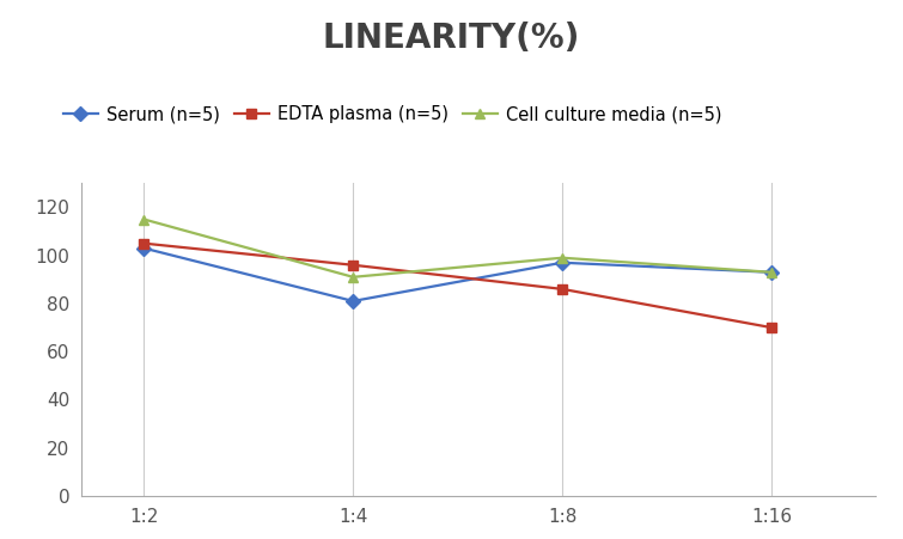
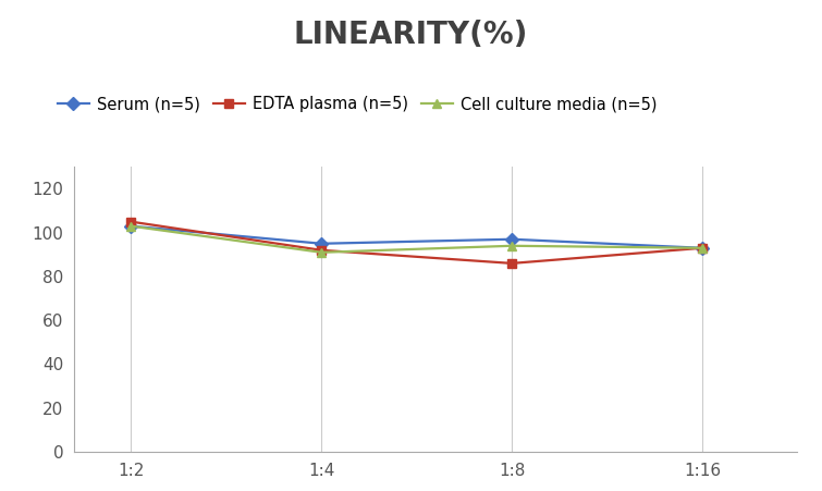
Cell culture media (n=5)/1:2: 115 -> 103
Serum (n=5)/1:4: 81 -> 95
EDTA plasma (n=5)/1:4: 96 -> 92
Cell culture media (n=5)/1:8: 99 -> 94
EDTA plasma (n=5)/1:16: 70 -> 93
